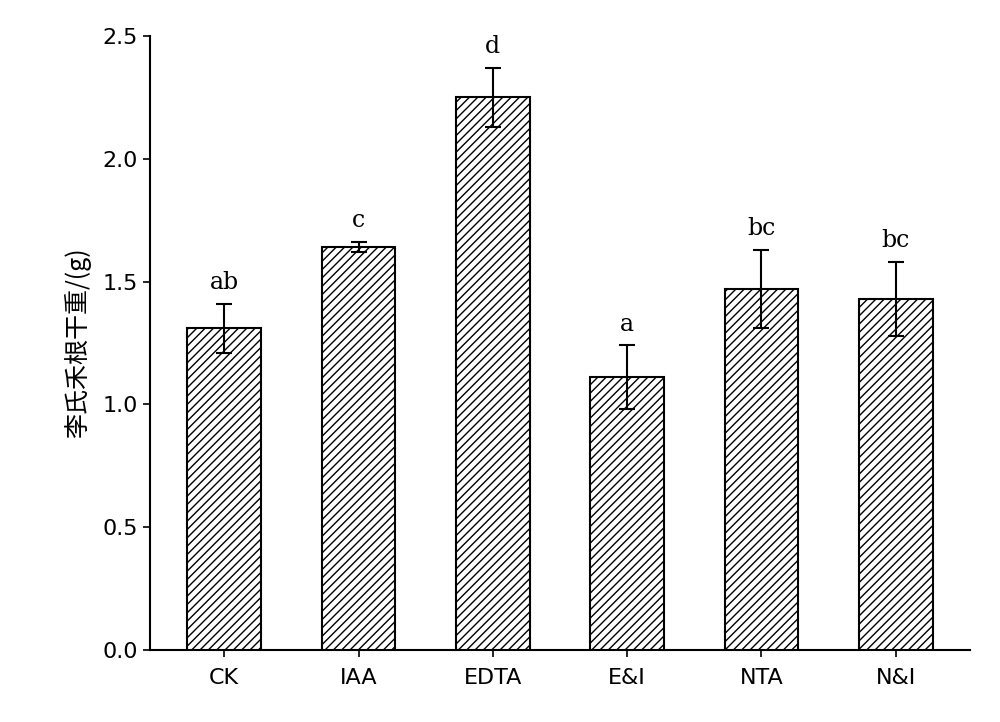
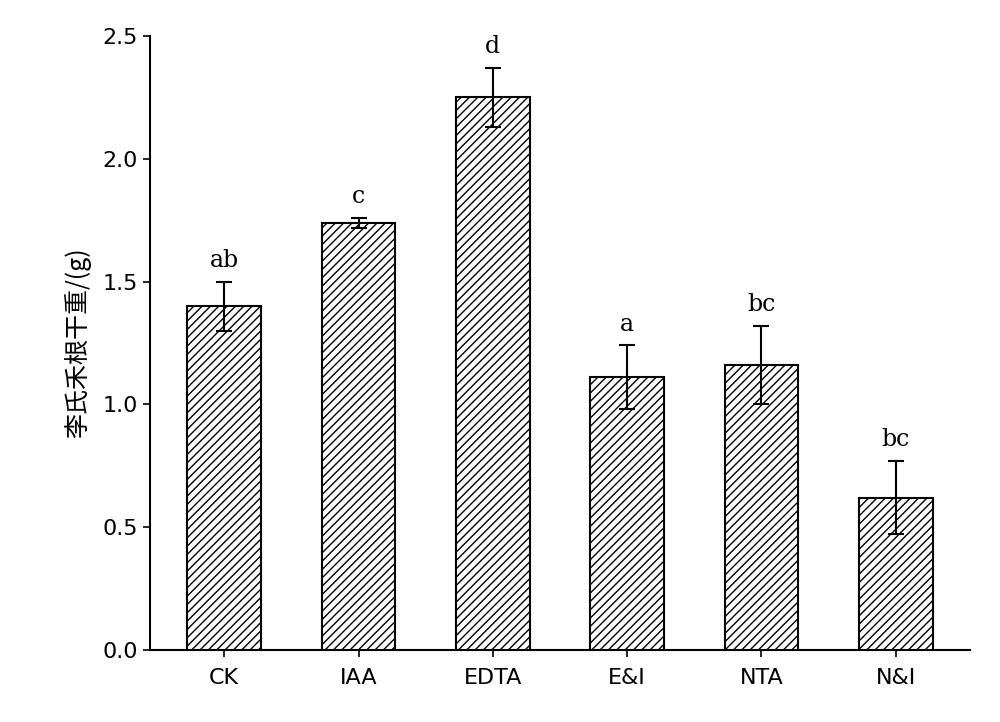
CK: 1.31 -> 1.40
IAA: 1.64 -> 1.74
NTA: 1.47 -> 1.16
N&I: 1.43 -> 0.62
